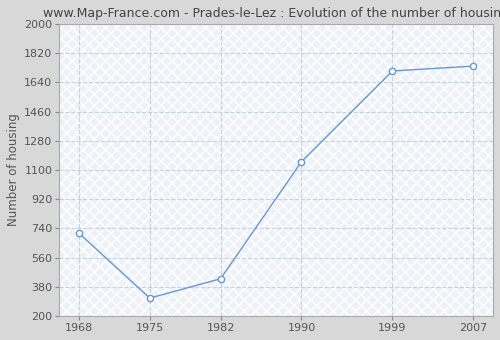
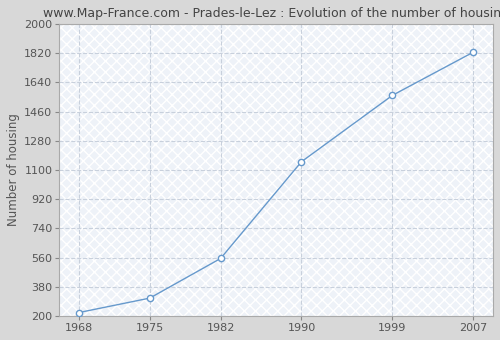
1968: 710 -> 220
1982: 430 -> 560
1999: 1710 -> 1560
2007: 1740 -> 1830
